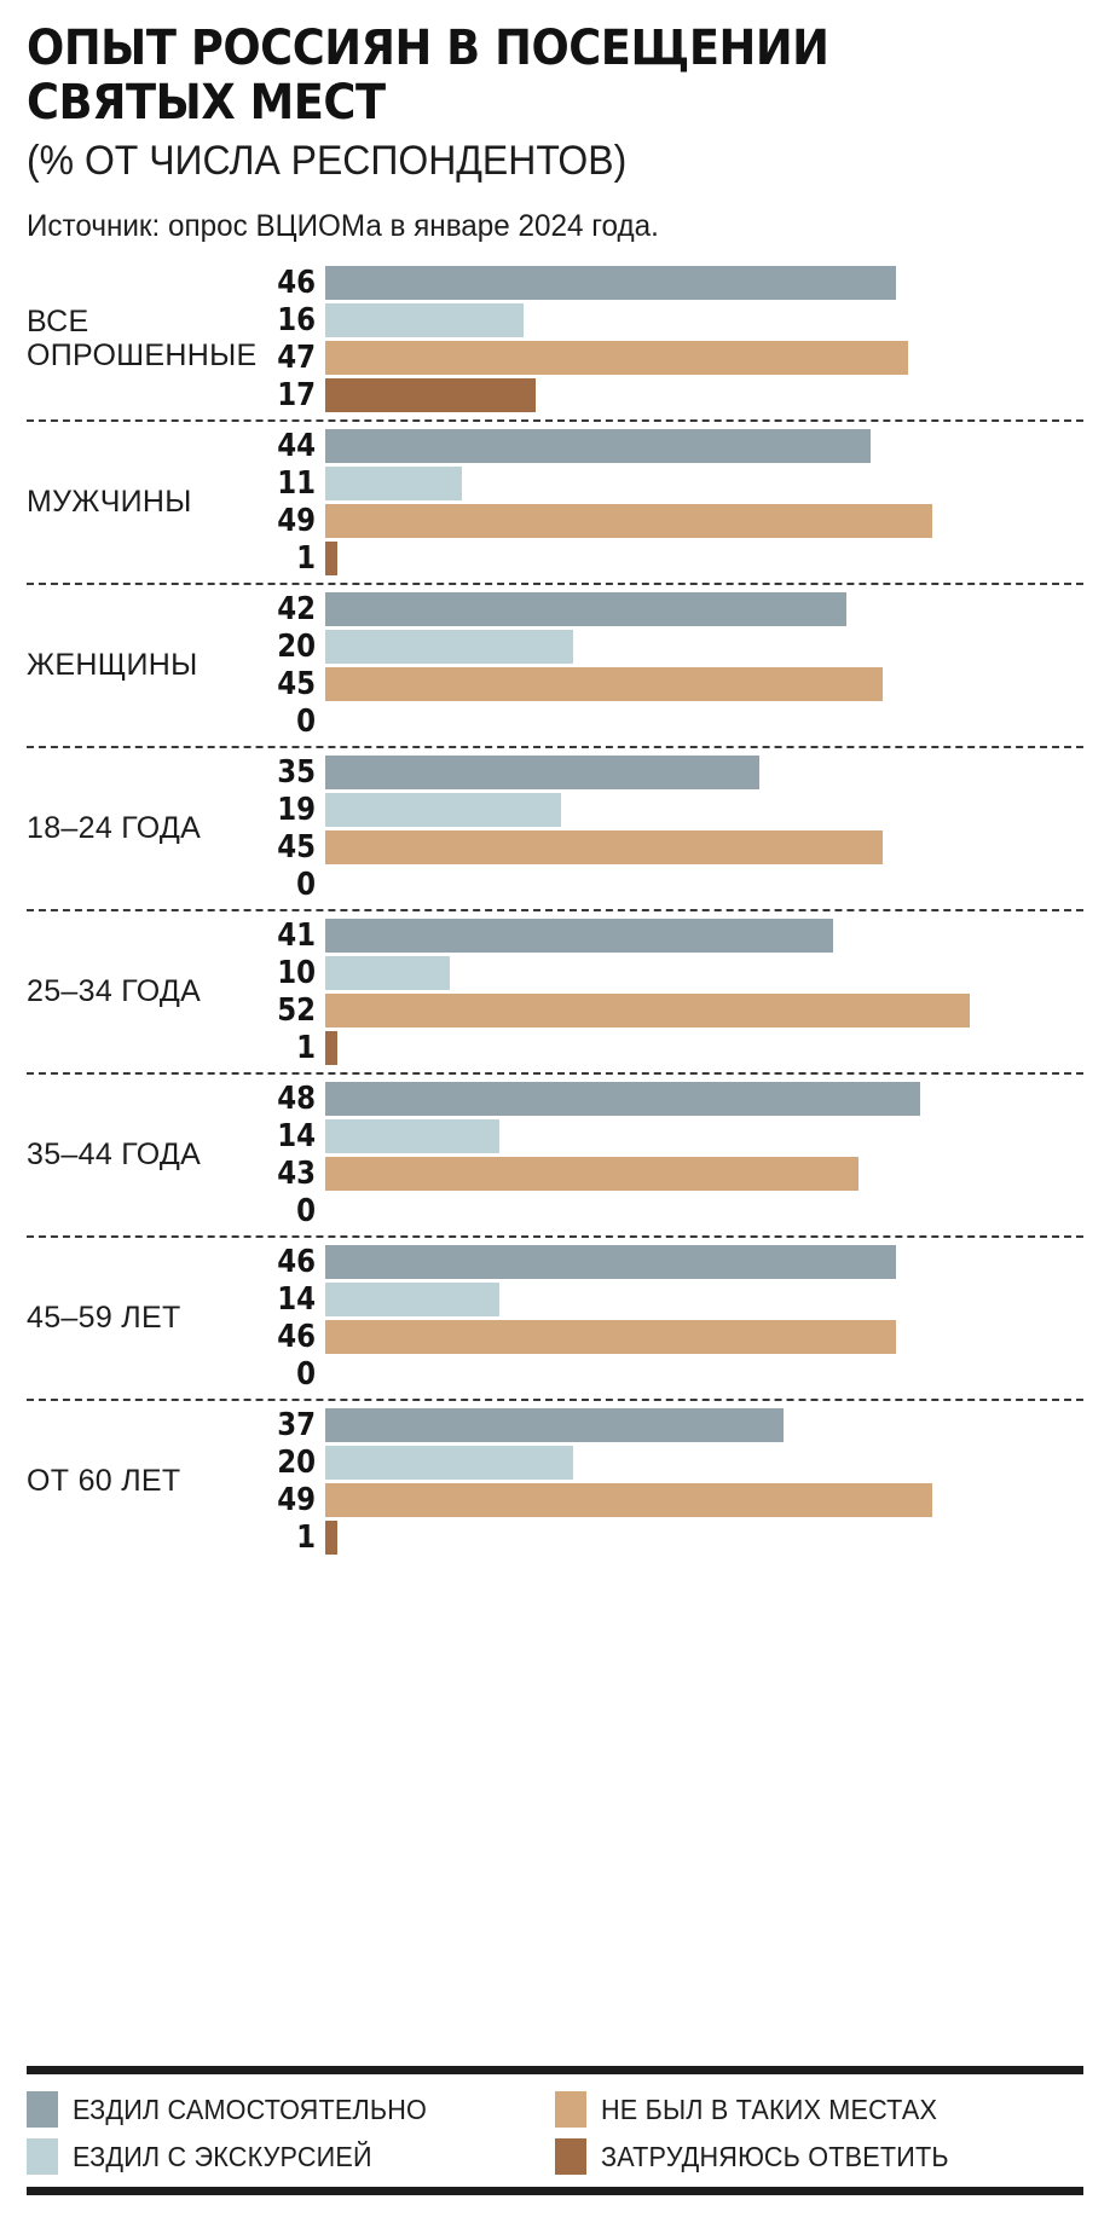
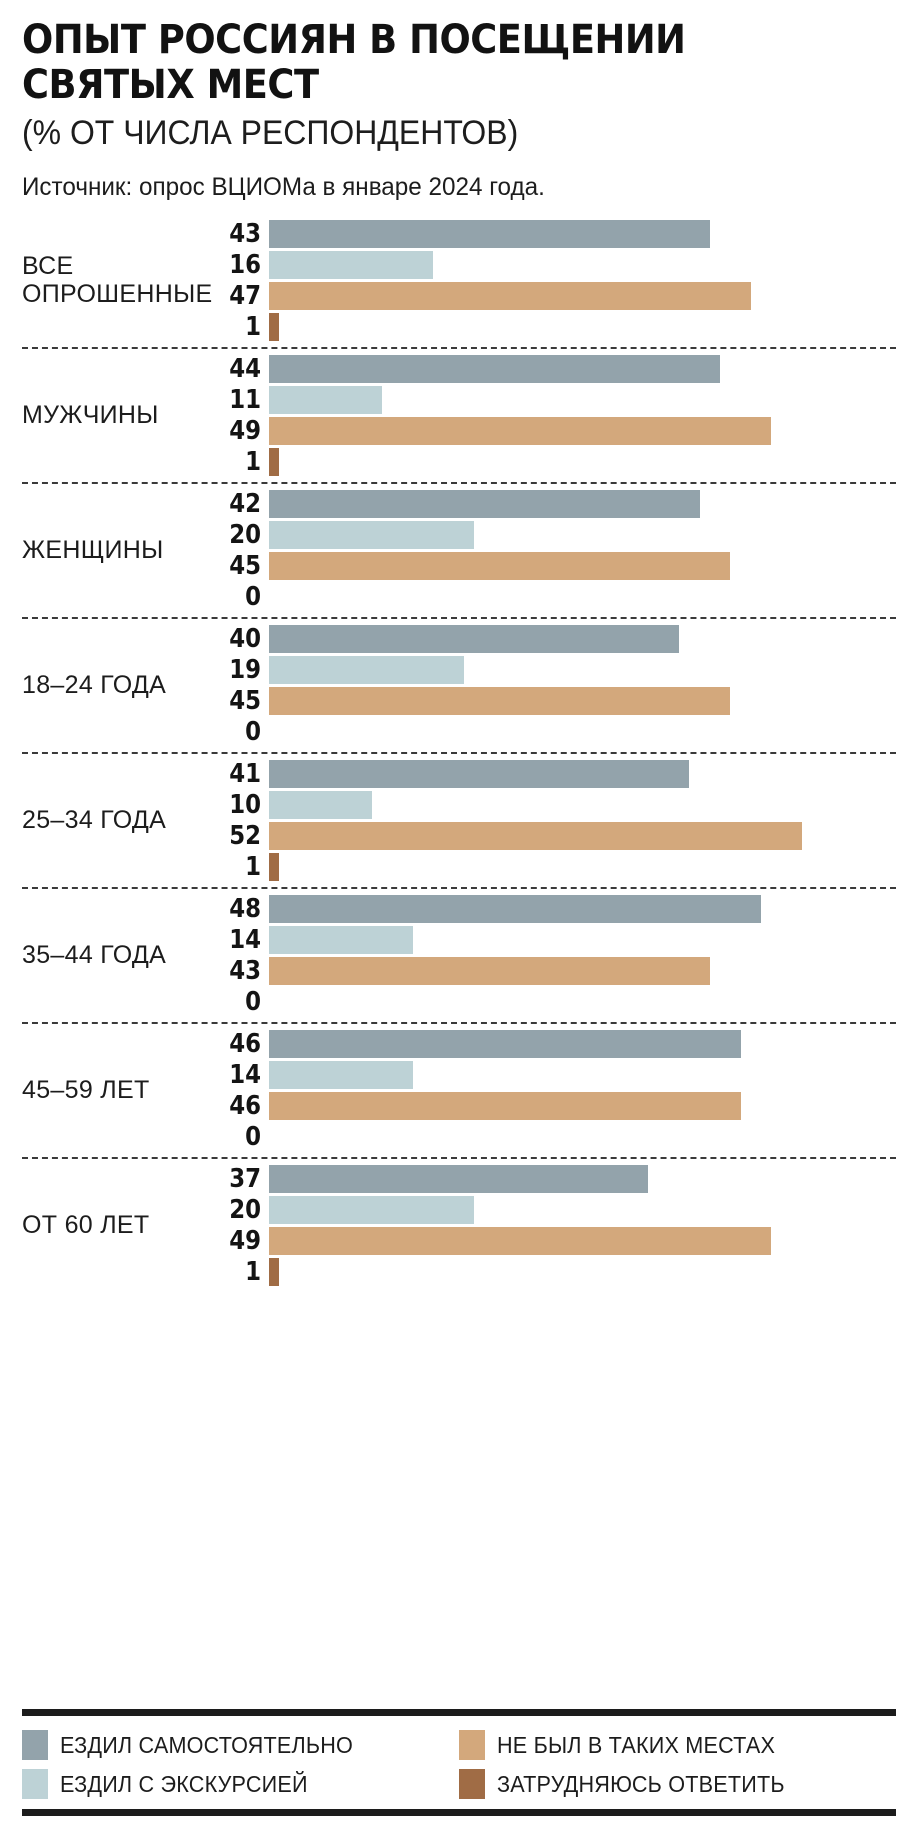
ЕЗДИЛ САМОСТОЯТЕЛЬНО/ВСЕ ОПРОШЕННЫЕ: 46 -> 43
ЗАТРУДНЯЮСЬ ОТВЕТИТЬ/ВСЕ ОПРОШЕННЫЕ: 17 -> 1
ЕЗДИЛ САМОСТОЯТЕЛЬНО/18–24 ГОДА: 35 -> 40
